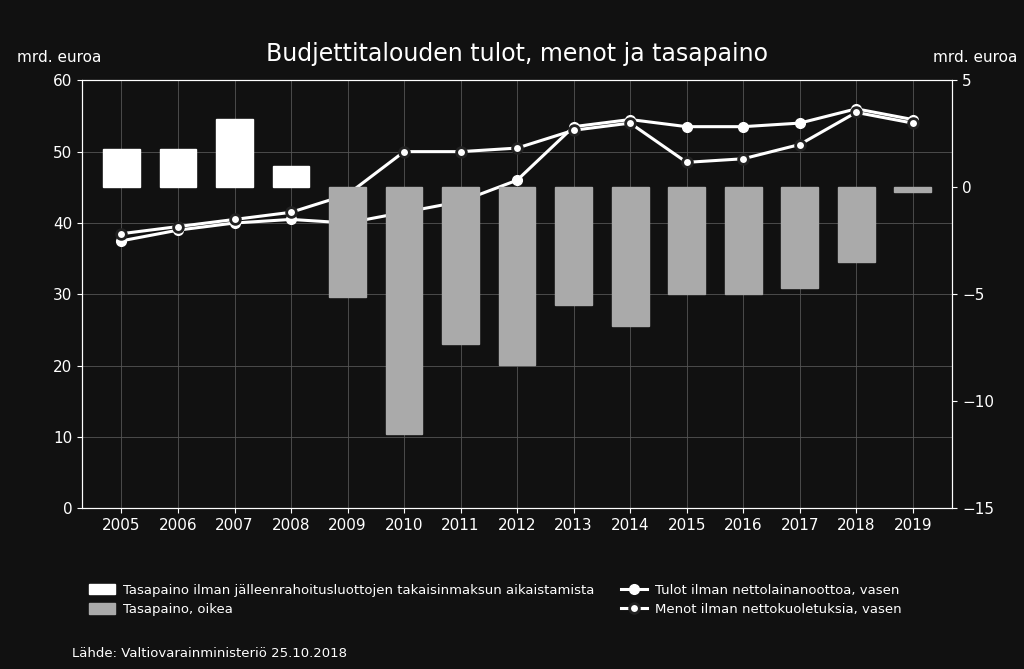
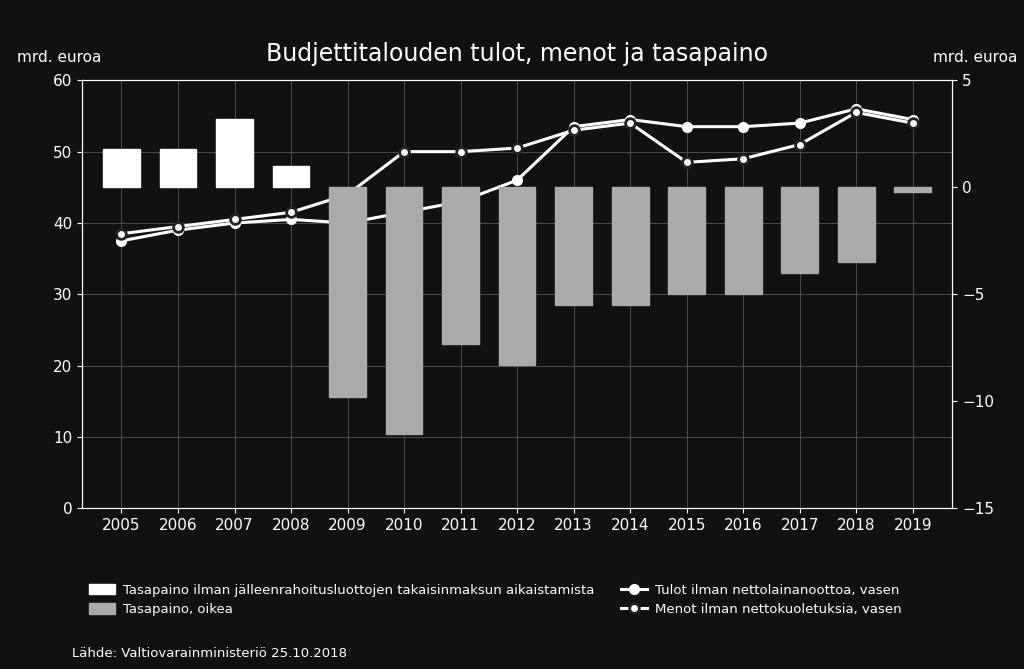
Tasapaino, oikea/2009: -5.1 -> -9.8
Tasapaino, oikea/2014: -6.5 -> -5.5
Tasapaino, oikea/2017: -4.7 -> -4.0
